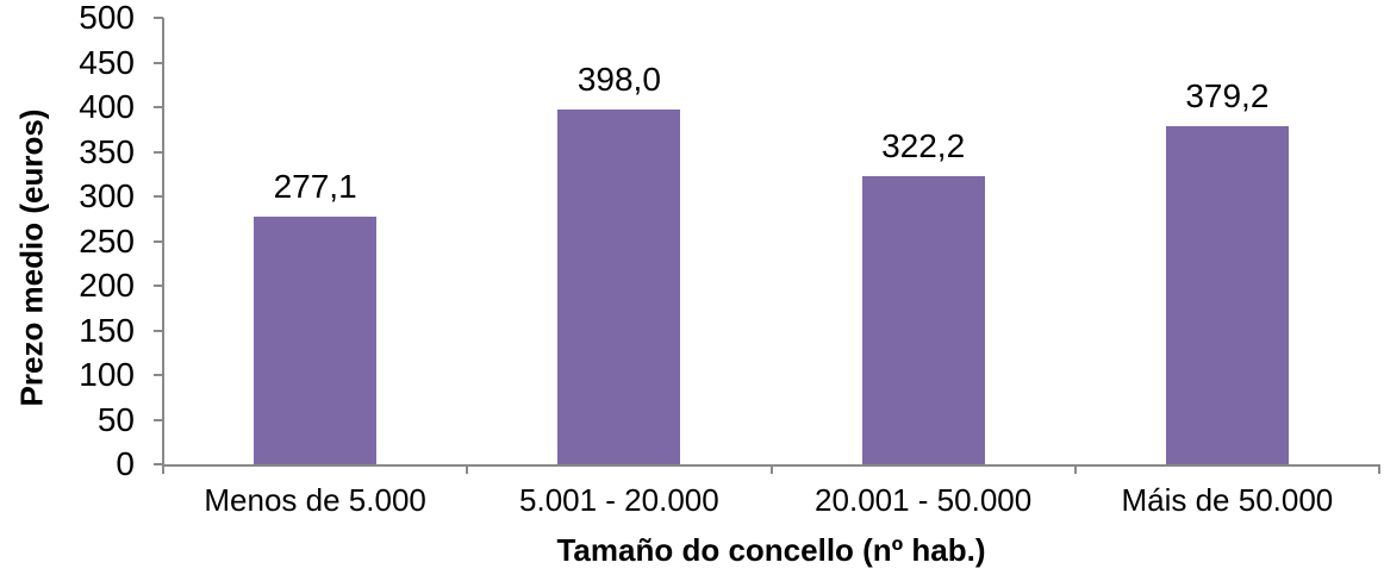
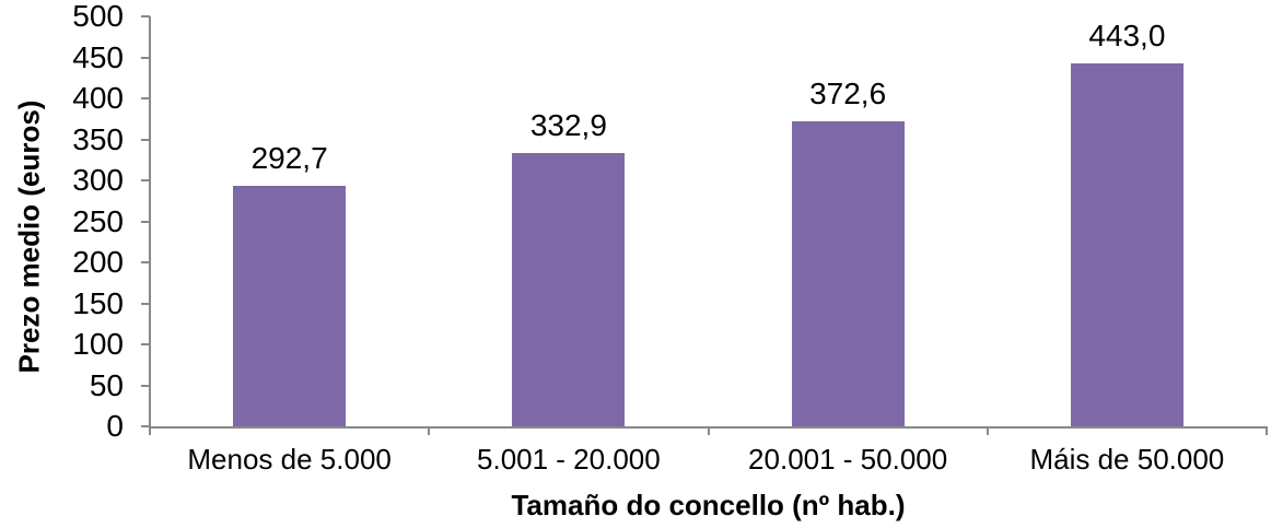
Menos de 5.000: 277,1 -> 292,7
5.001 - 20.000: 398,0 -> 332,9
20.001 - 50.000: 322,2 -> 372,6
Máis de 50.000: 379,2 -> 443,0
